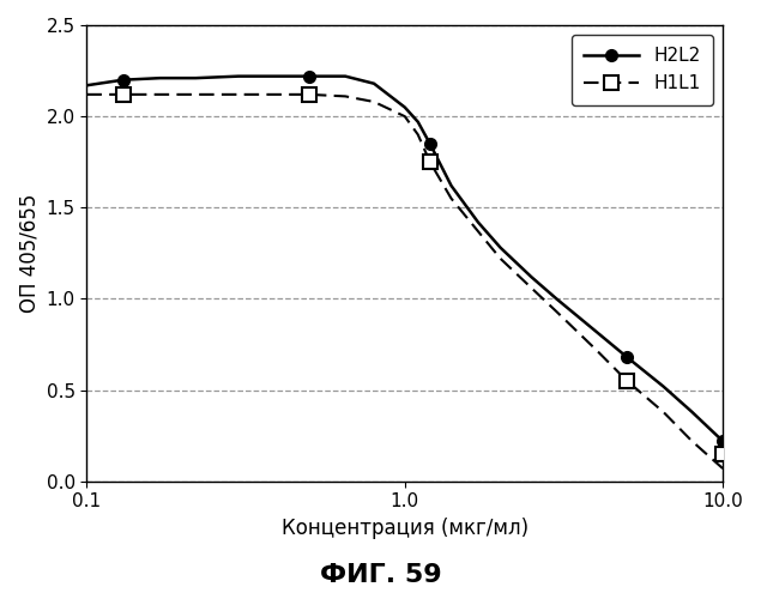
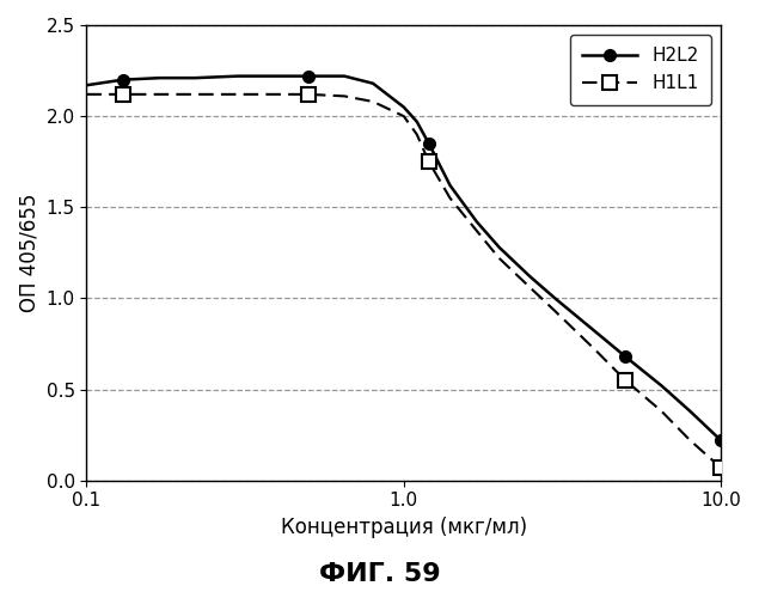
H1L1/10.0: 0.15 -> 0.07
